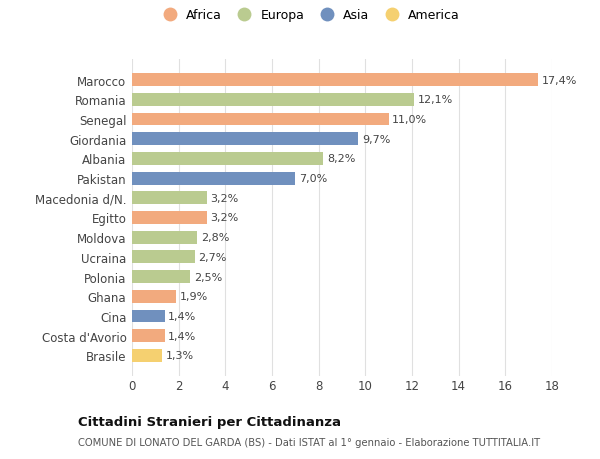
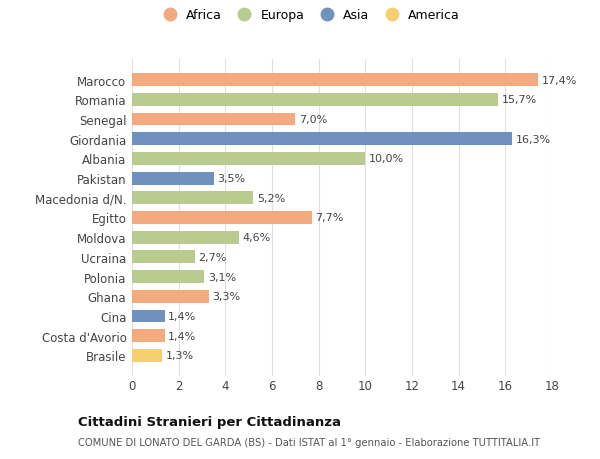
Romania: 12,1% -> 15,7%
Senegal: 11,0% -> 7,0%
Giordania: 9,7% -> 16,3%
Albania: 8,2% -> 10,0%
Pakistan: 7,0% -> 3,5%
Macedonia d/N.: 3,2% -> 5,2%
Egitto: 3,2% -> 7,7%
Moldova: 2,8% -> 4,6%
Polonia: 2,5% -> 3,1%
Ghana: 1,9% -> 3,3%
